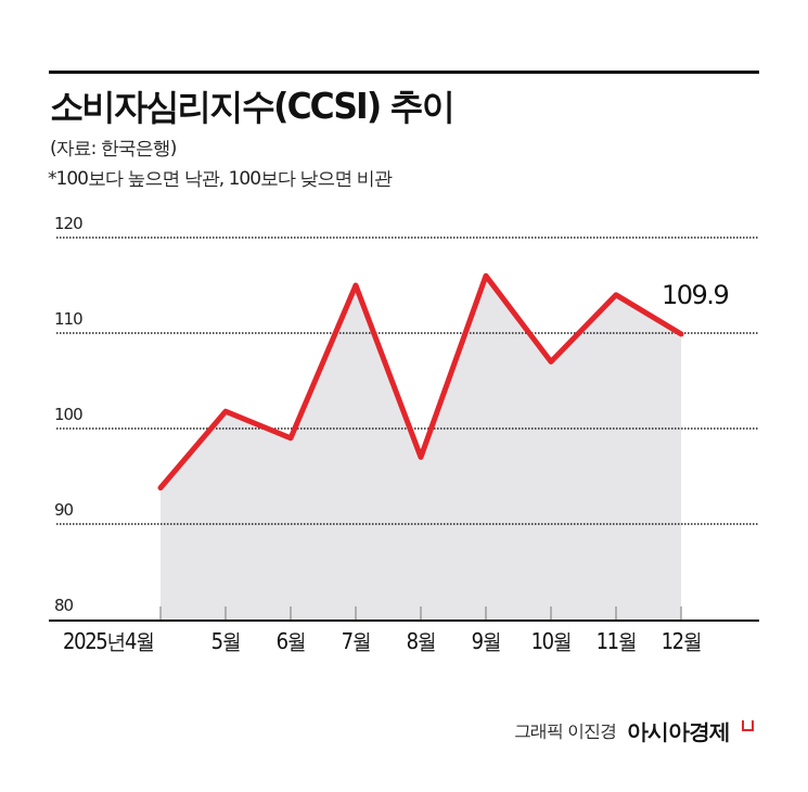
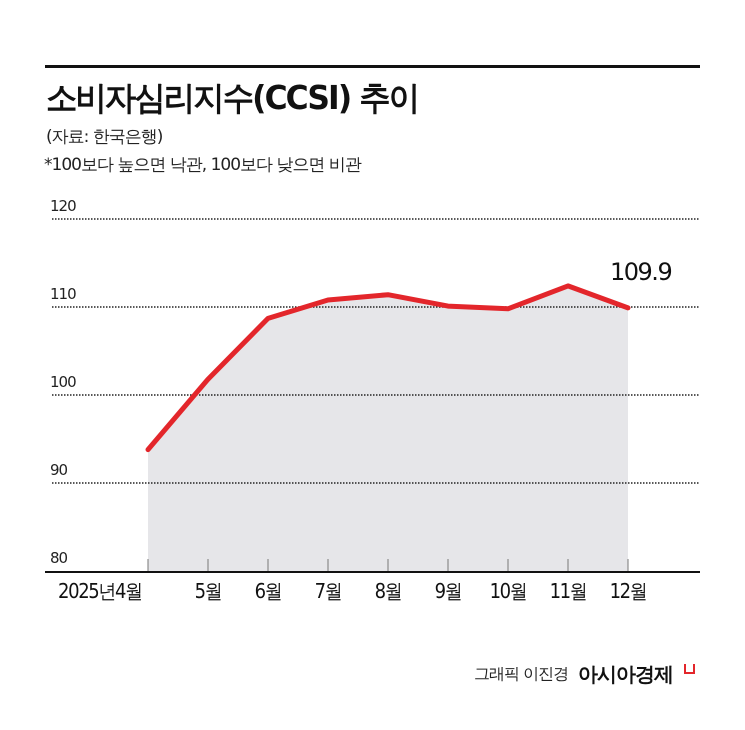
6월: 99 -> 109
7월: 115 -> 111
8월: 97 -> 111
9월: 116 -> 110
10월: 107 -> 110
11월: 114 -> 112
